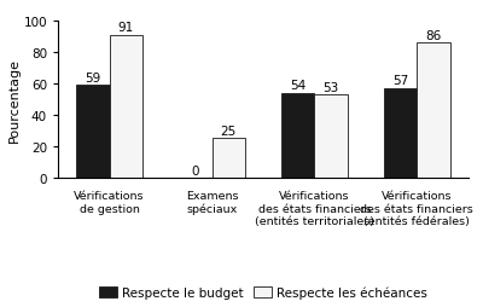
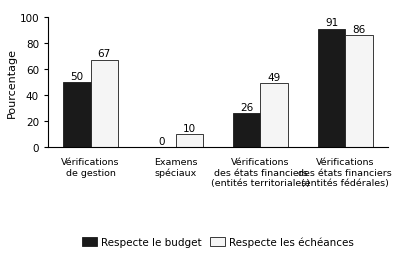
Respecte le budget/Vérifications de gestion: 59 -> 50
Respecte les échéances/Vérifications de gestion: 91 -> 67
Respecte les échéances/Examens spéciaux: 25 -> 10
Respecte le budget/Vérifications des états financiers (entités territoriales): 54 -> 26
Respecte les échéances/Vérifications des états financiers (entités territoriales): 53 -> 49
Respecte le budget/Vérifications des états financiers (entités fédérales): 57 -> 91
